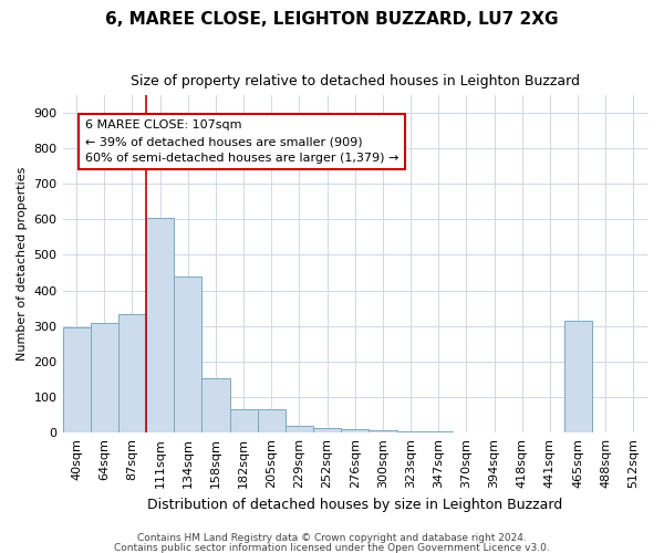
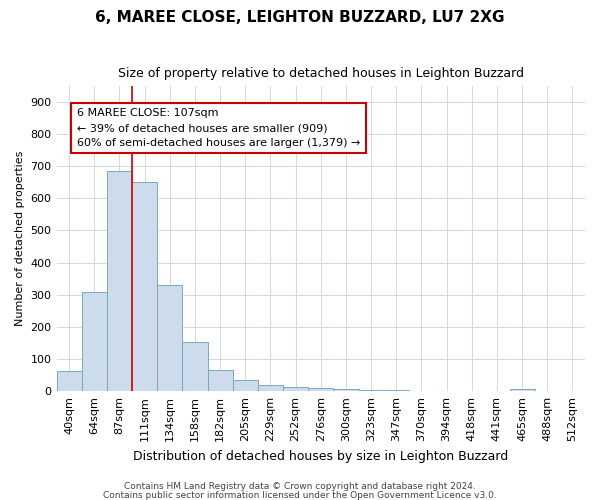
40sqm: 295 -> 63
87sqm: 335 -> 685
111sqm: 605 -> 650
134sqm: 440 -> 330
205sqm: 65 -> 35
465sqm: 315 -> 7
